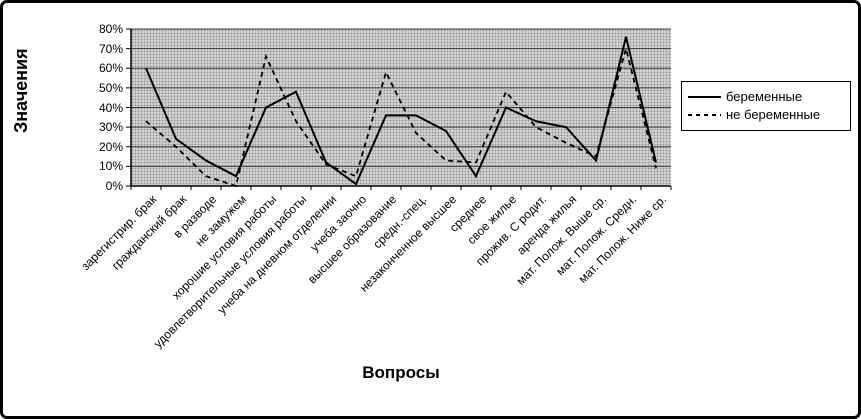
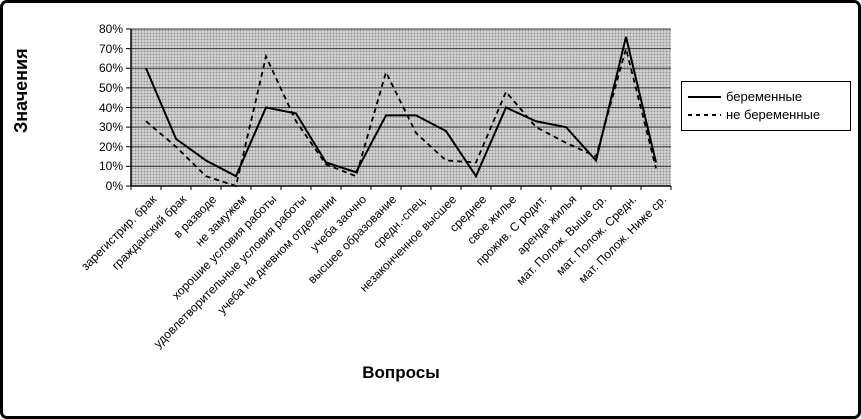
беременные/удовлетворительные условия работы: 48% -> 37%
беременные/учеба заочно: 1% -> 7%
